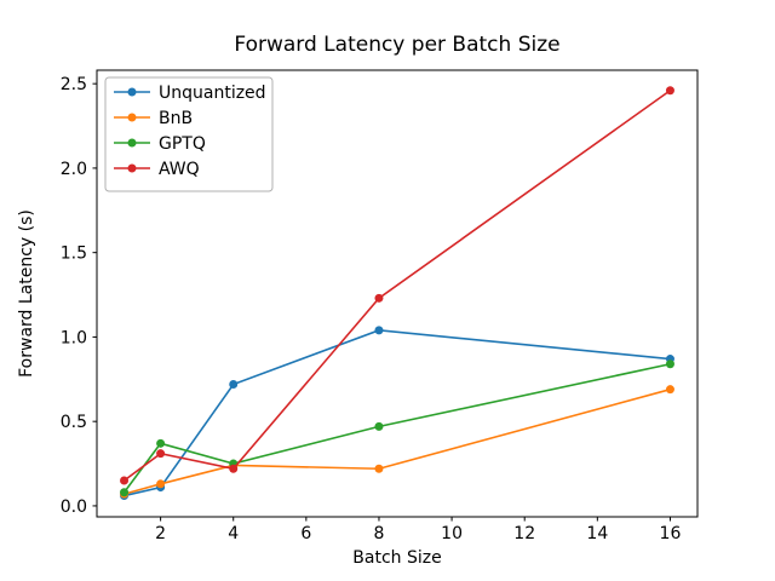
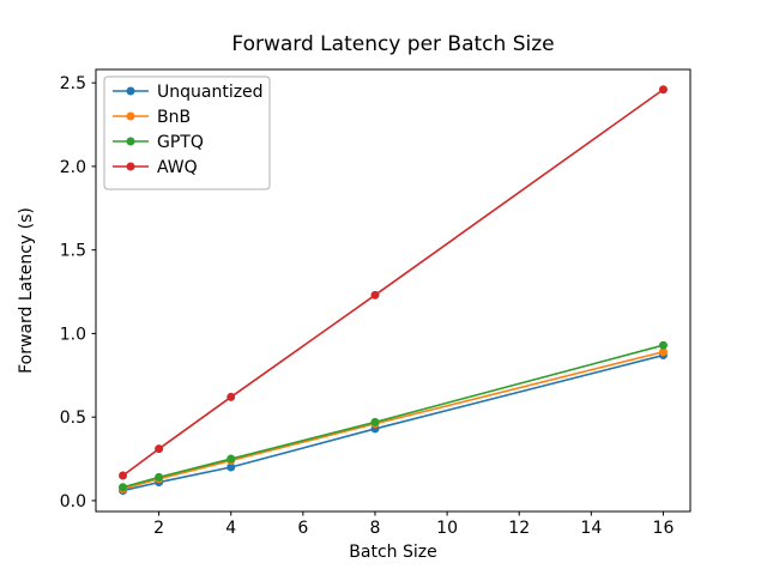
GPTQ/2: 0.37 -> 0.14
Unquantized/4: 0.72 -> 0.20
AWQ/4: 0.22 -> 0.62
Unquantized/8: 1.04 -> 0.43
BnB/8: 0.22 -> 0.46
BnB/16: 0.69 -> 0.89
GPTQ/16: 0.84 -> 0.93
